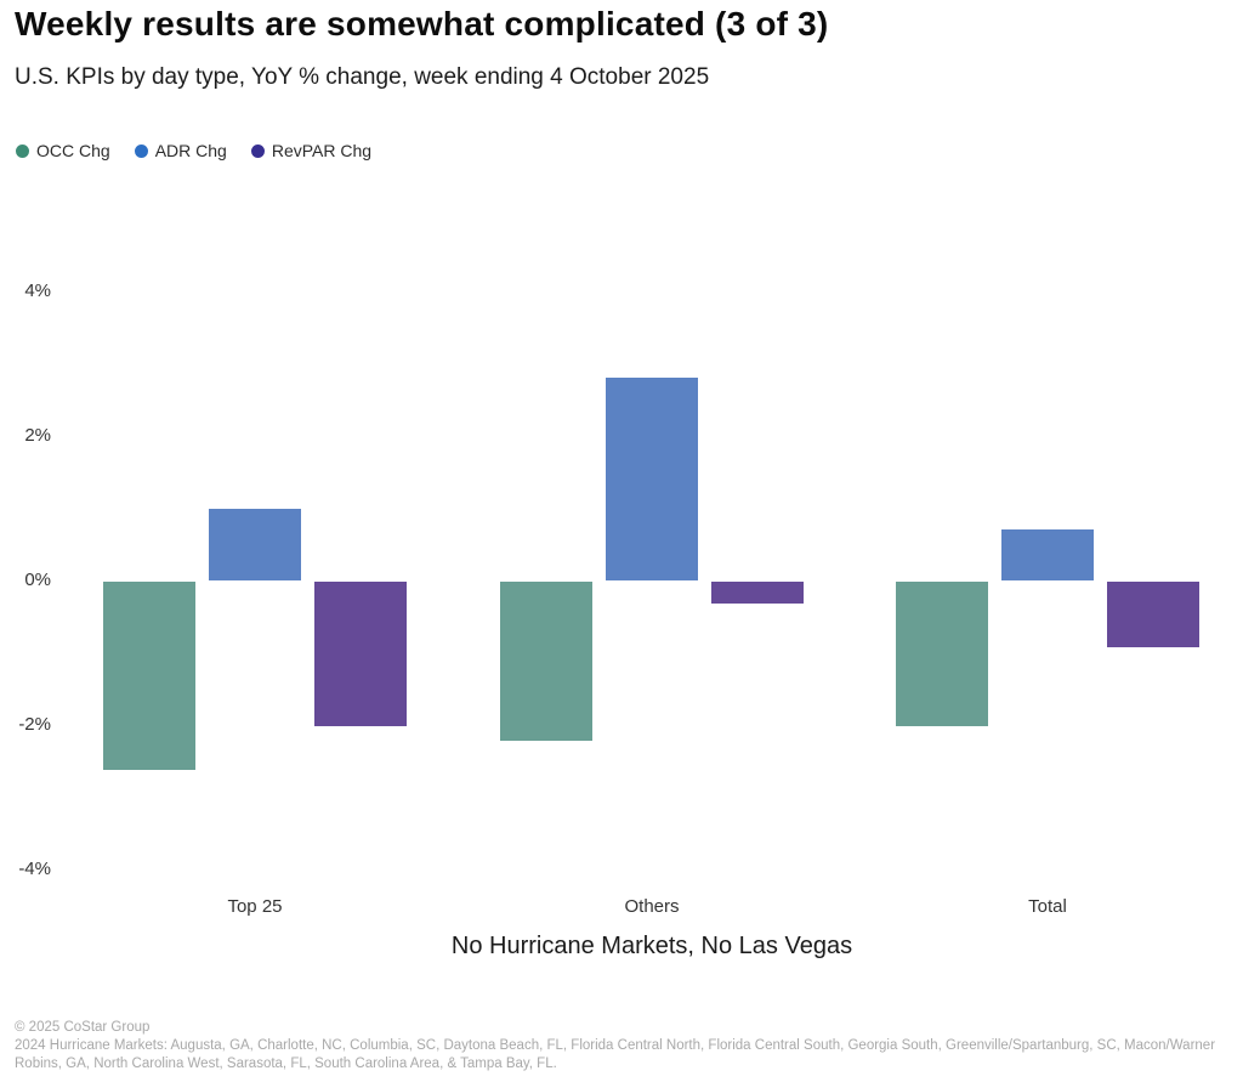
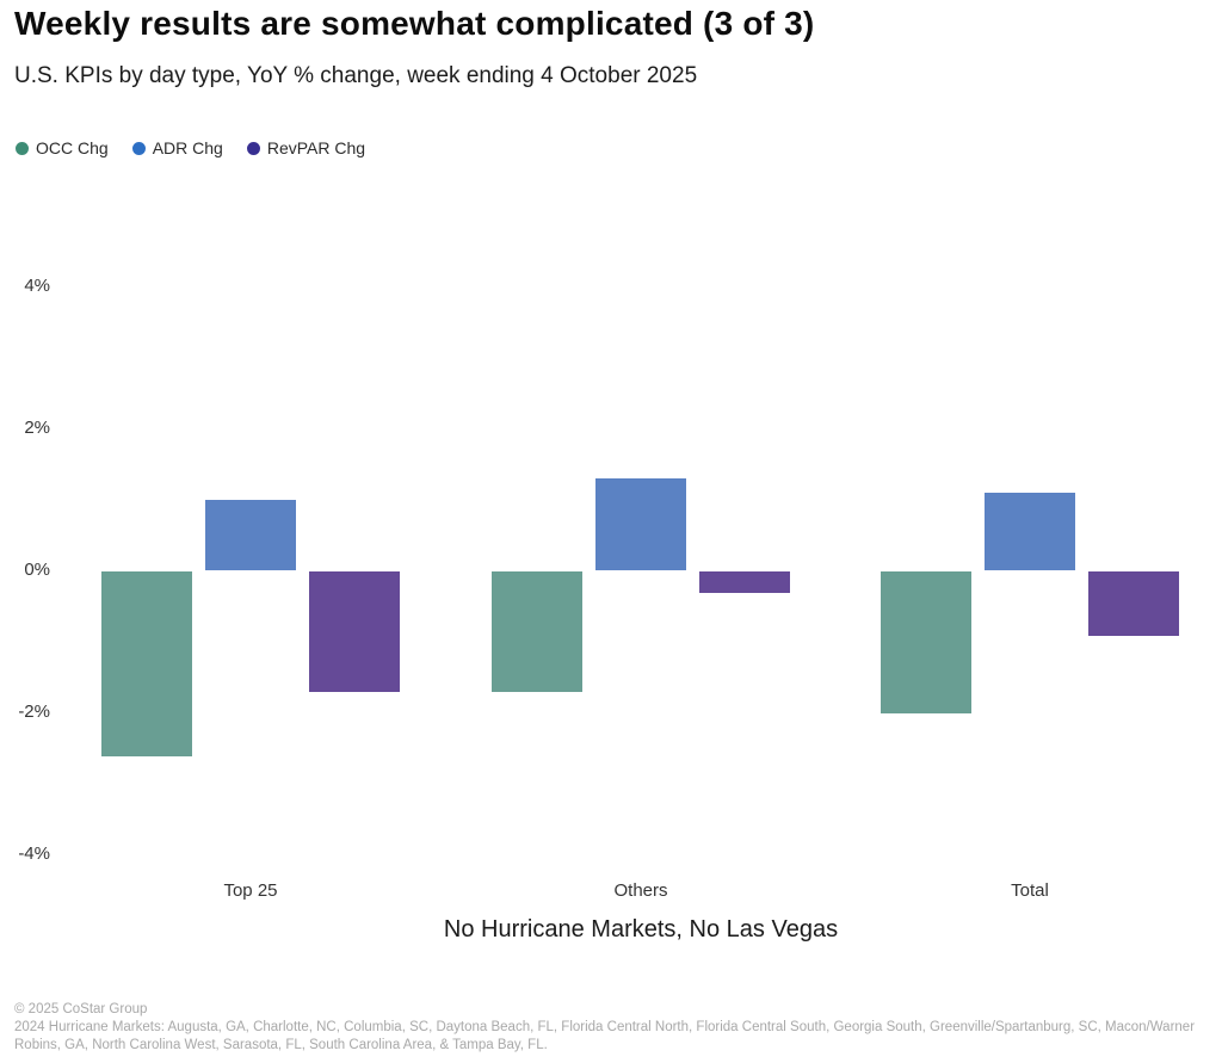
RevPAR Chg/Top 25: -2.0% -> -1.7%
OCC Chg/Others: -2.2% -> -1.7%
ADR Chg/Others: 2.8% -> 1.3%
ADR Chg/Total: 0.7% -> 1.1%
